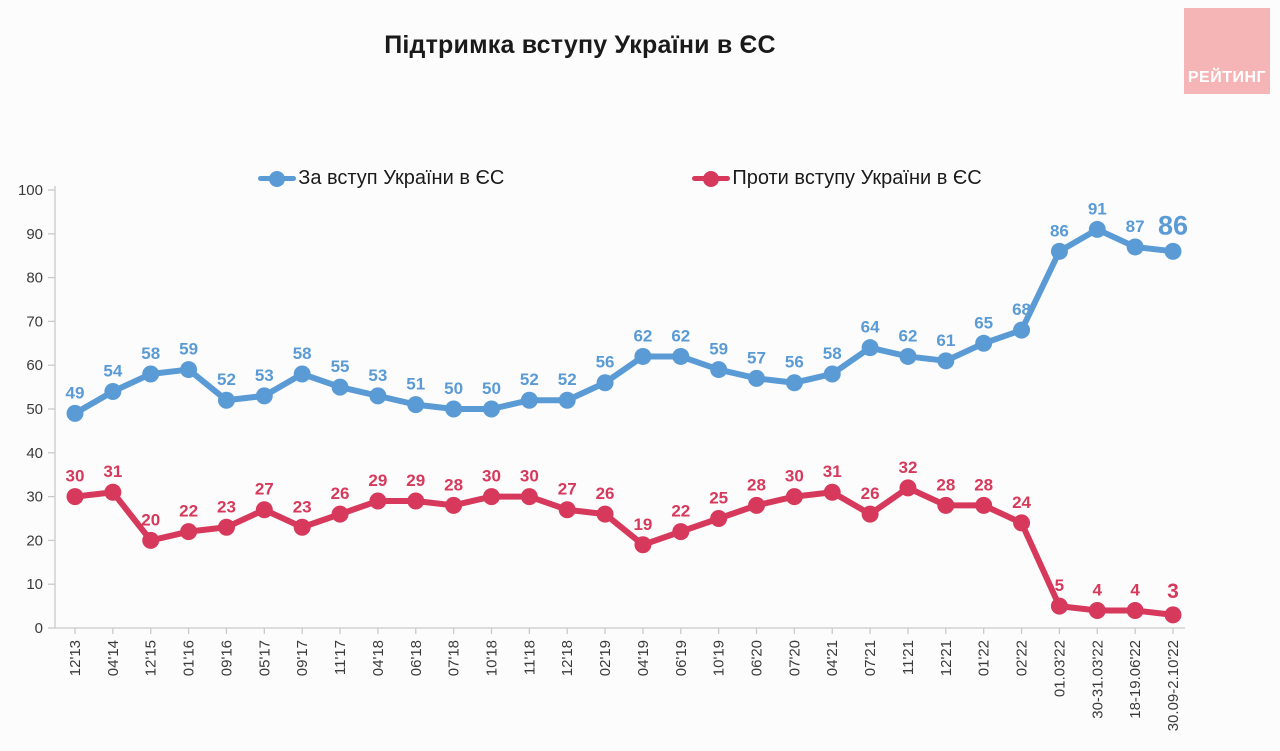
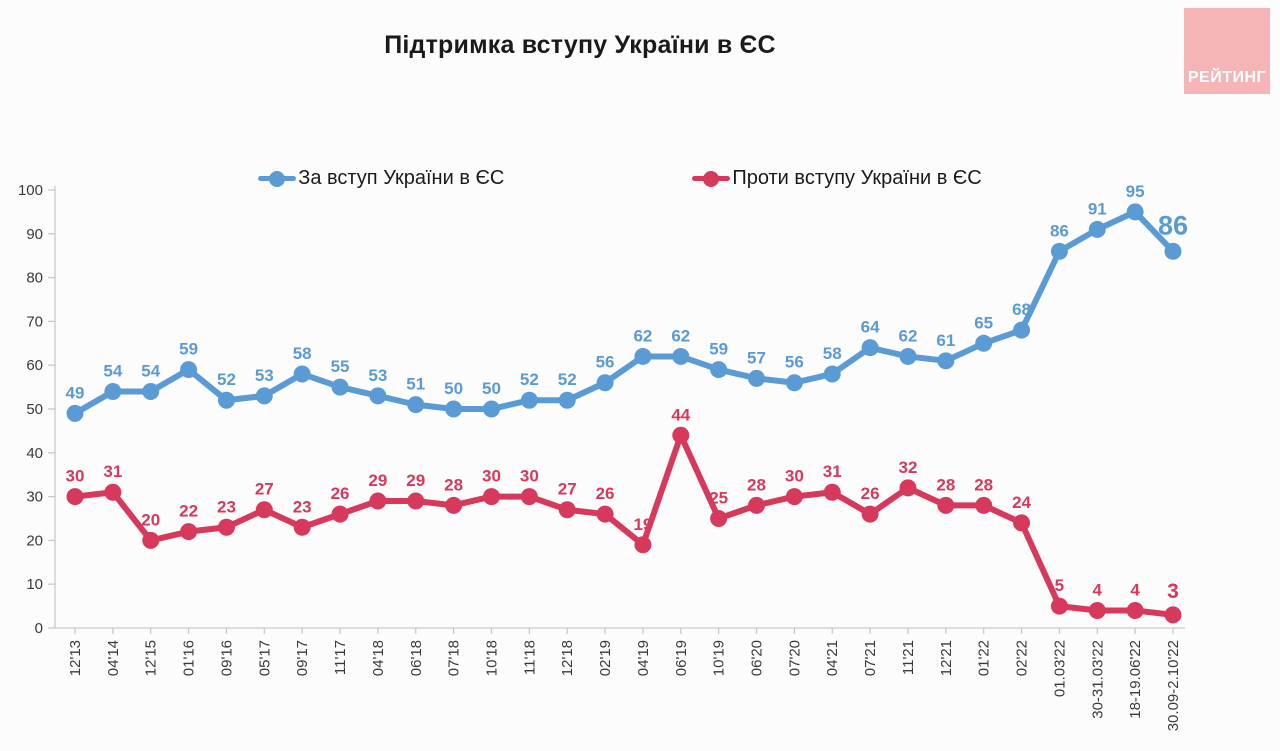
За вступ України в ЄС/12'15: 58 -> 54
Проти вступу України в ЄС/06'19: 22 -> 44
За вступ України в ЄС/18-19.06'22: 87 -> 95
